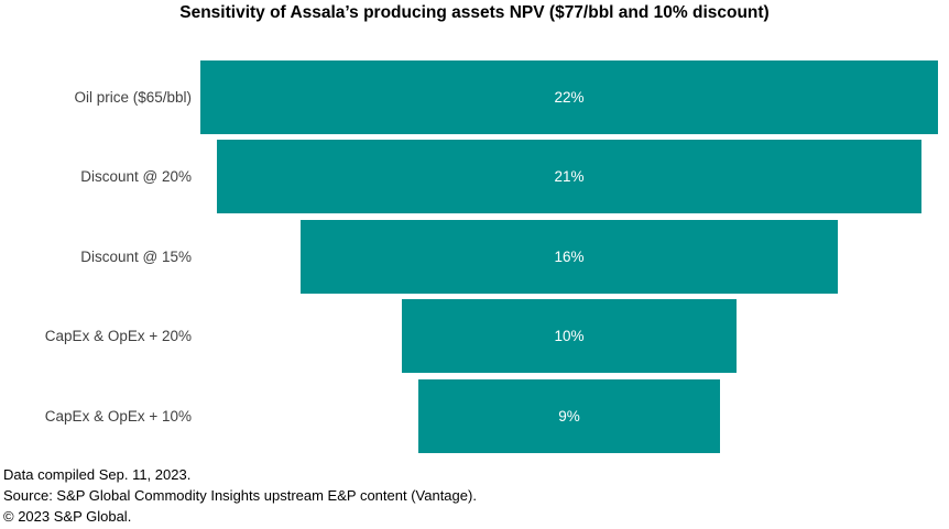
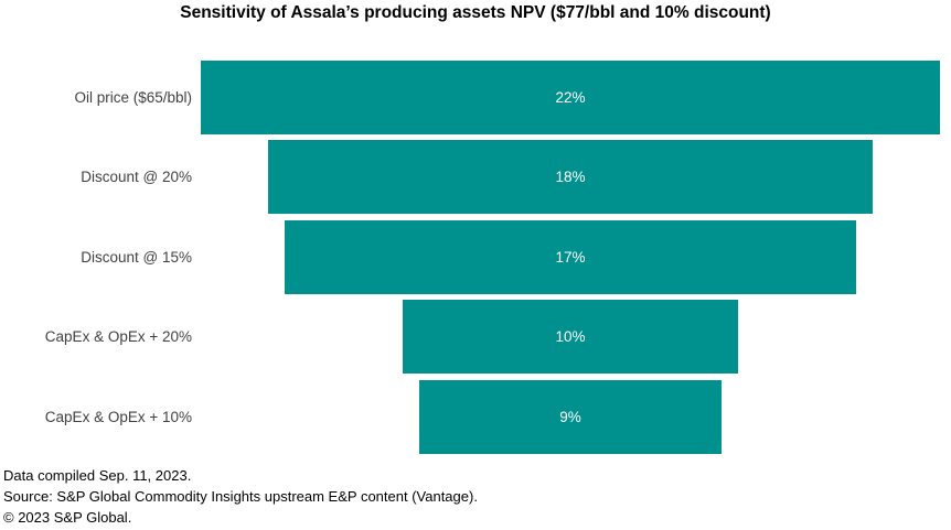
Discount @ 20%: 21% -> 18%
Discount @ 15%: 16% -> 17%
